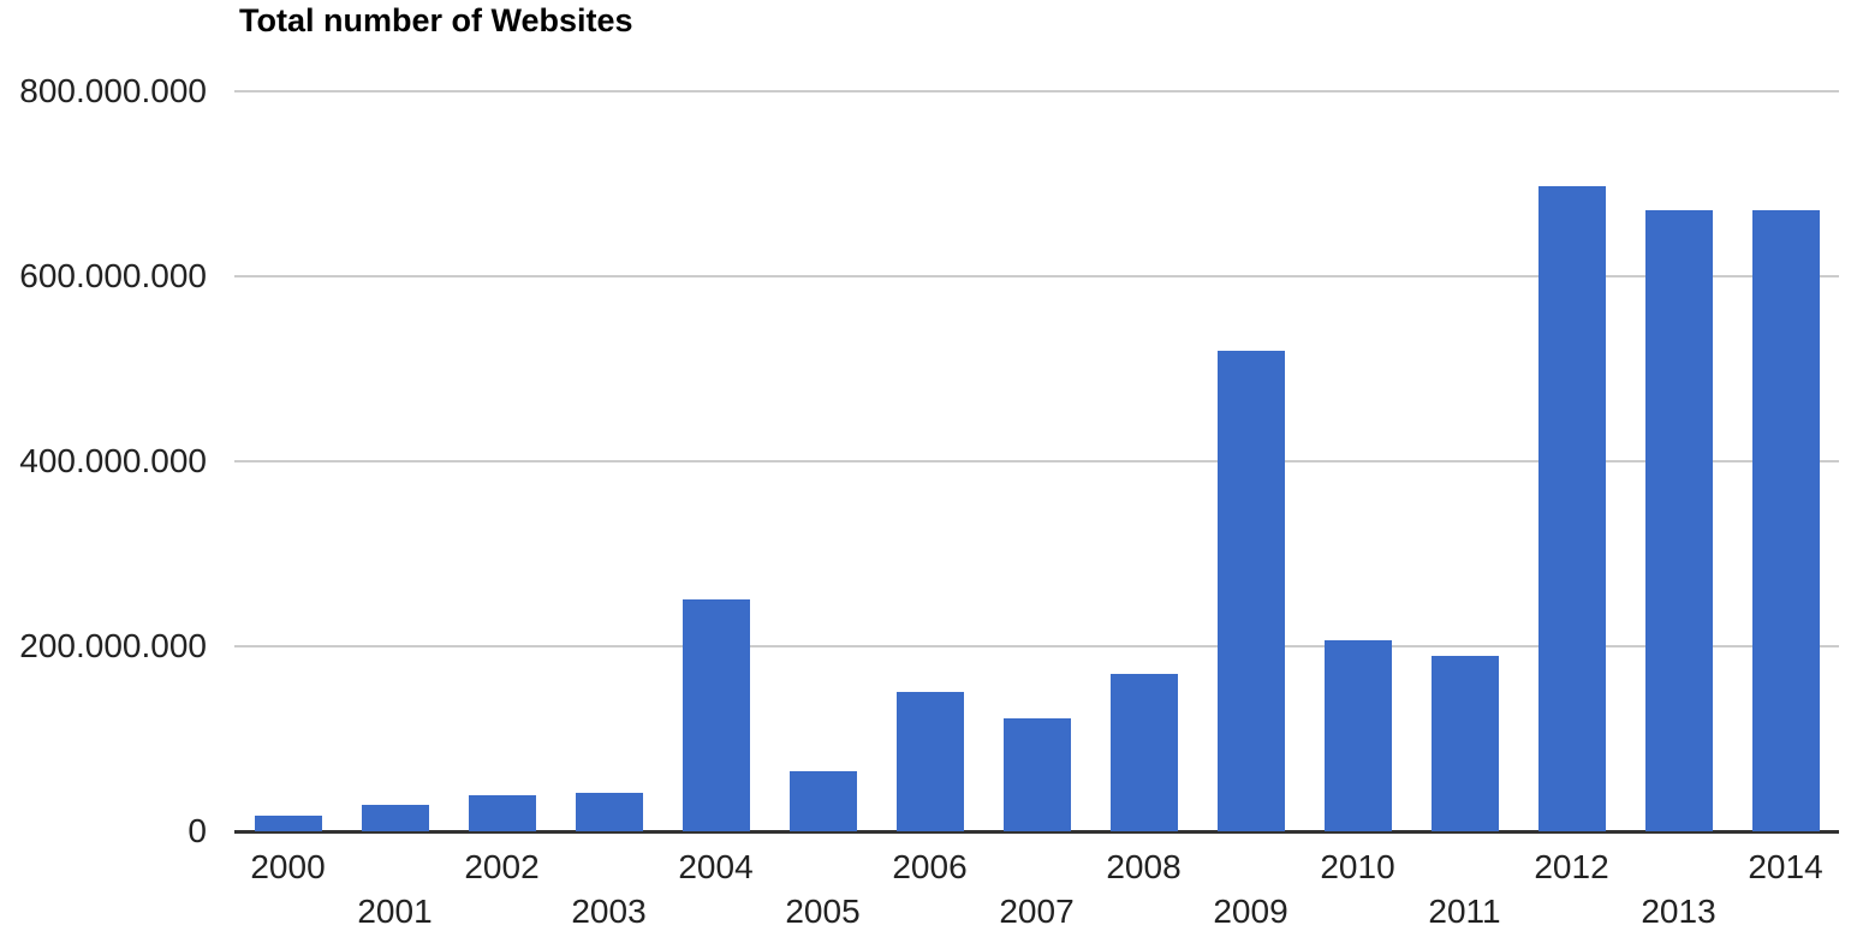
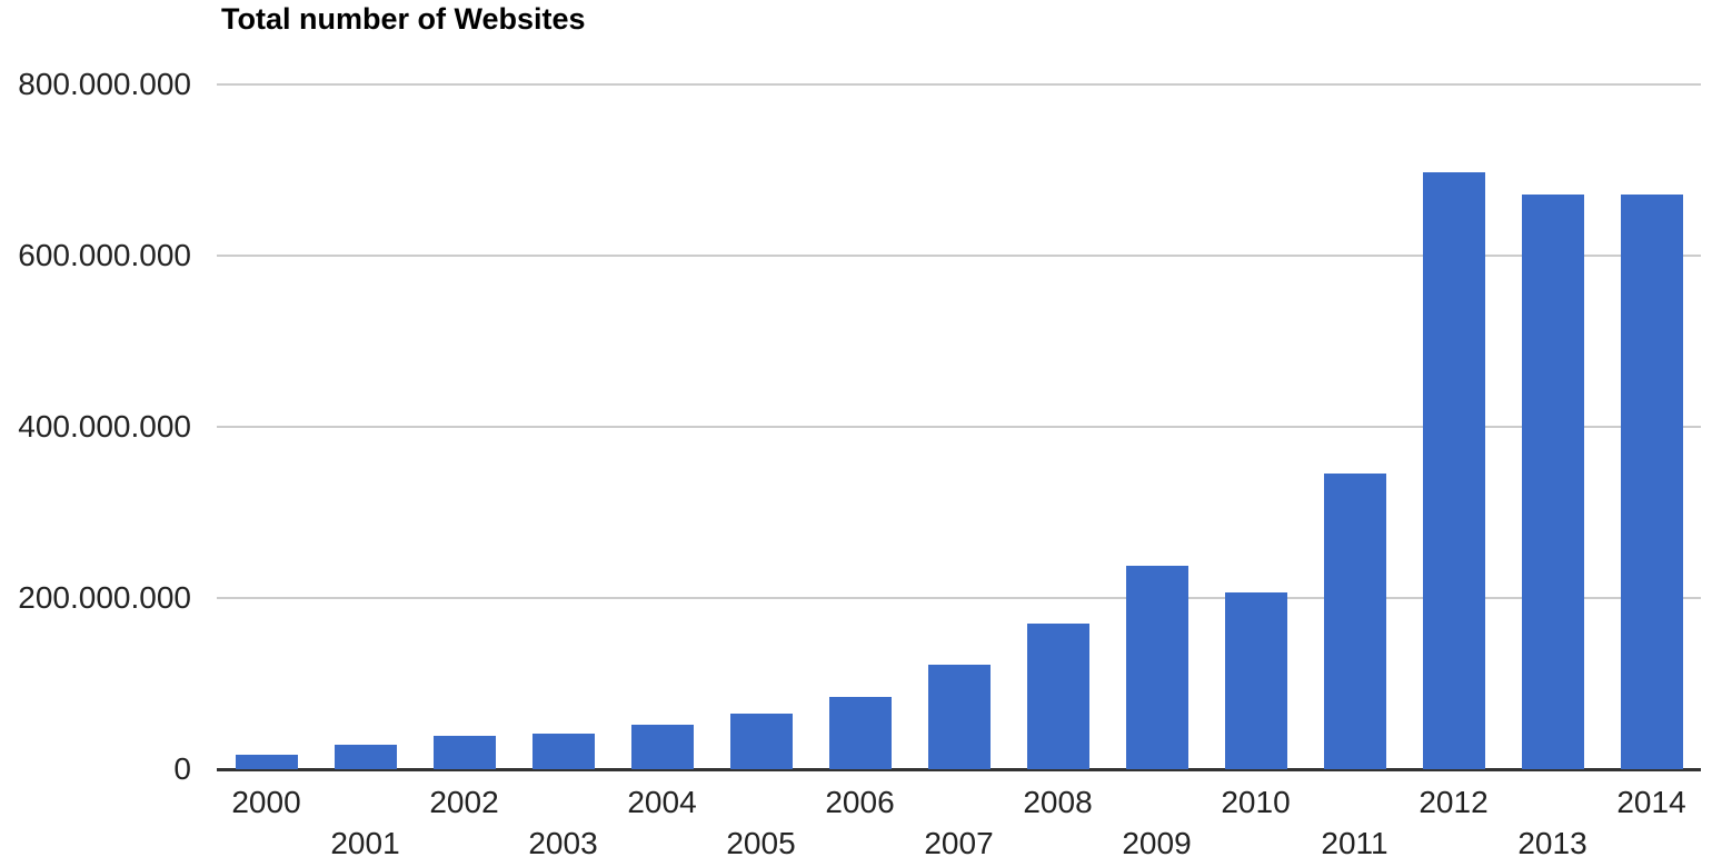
2004: 250000000 -> 50000000
2006: 150000000 -> 80000000
2009: 520000000 -> 240000000
2011: 190000000 -> 340000000
